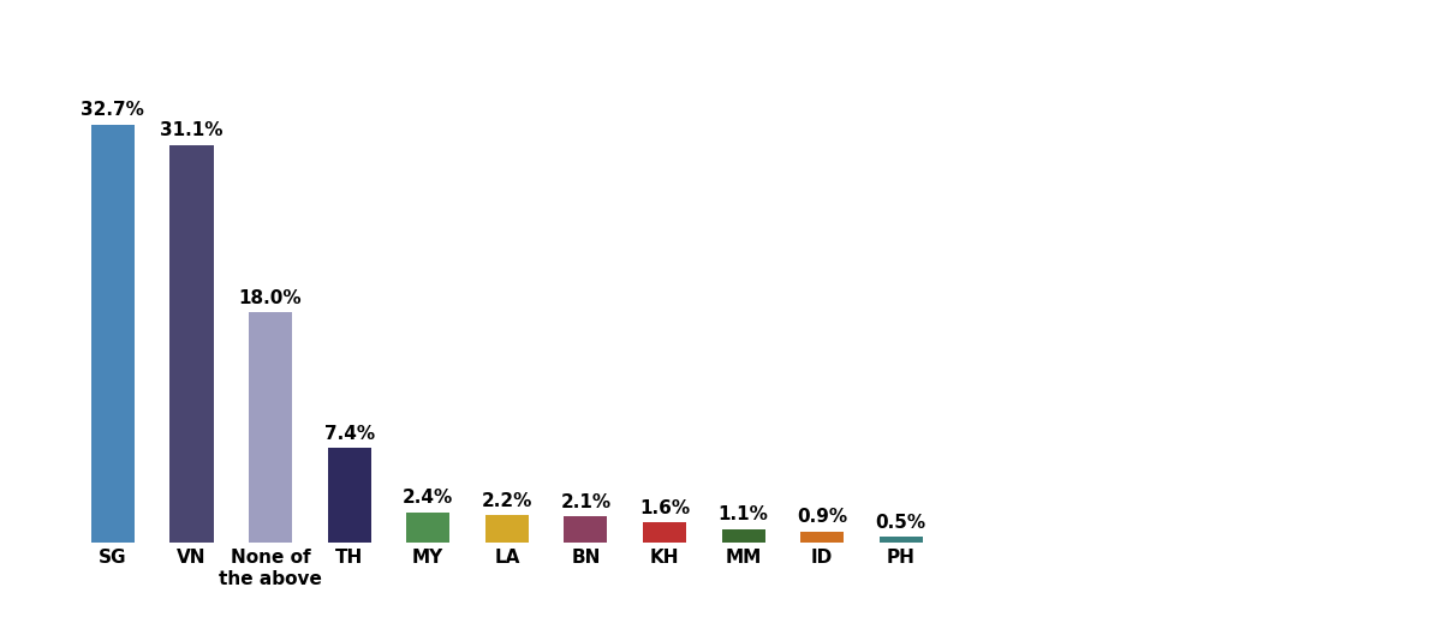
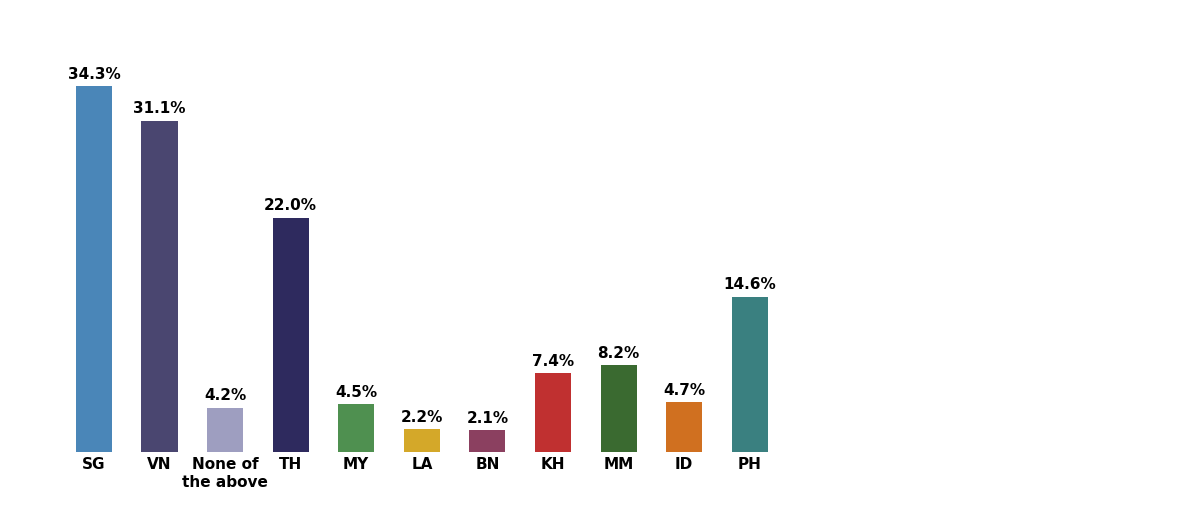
SG: 32.7% -> 34.3%
None of the above: 18.0% -> 4.2%
TH: 7.4% -> 22.0%
MY: 2.4% -> 4.5%
KH: 1.6% -> 7.4%
MM: 1.1% -> 8.2%
ID: 0.9% -> 4.7%
PH: 0.5% -> 14.6%
